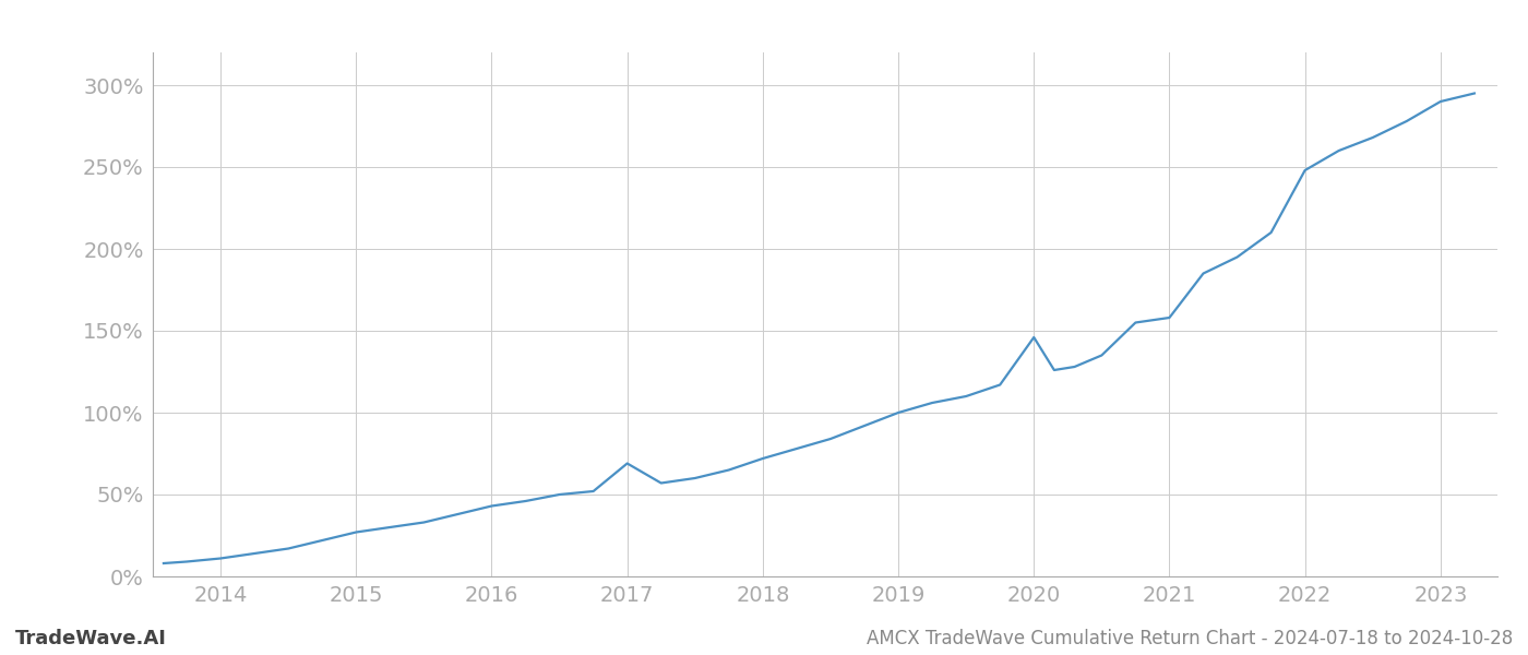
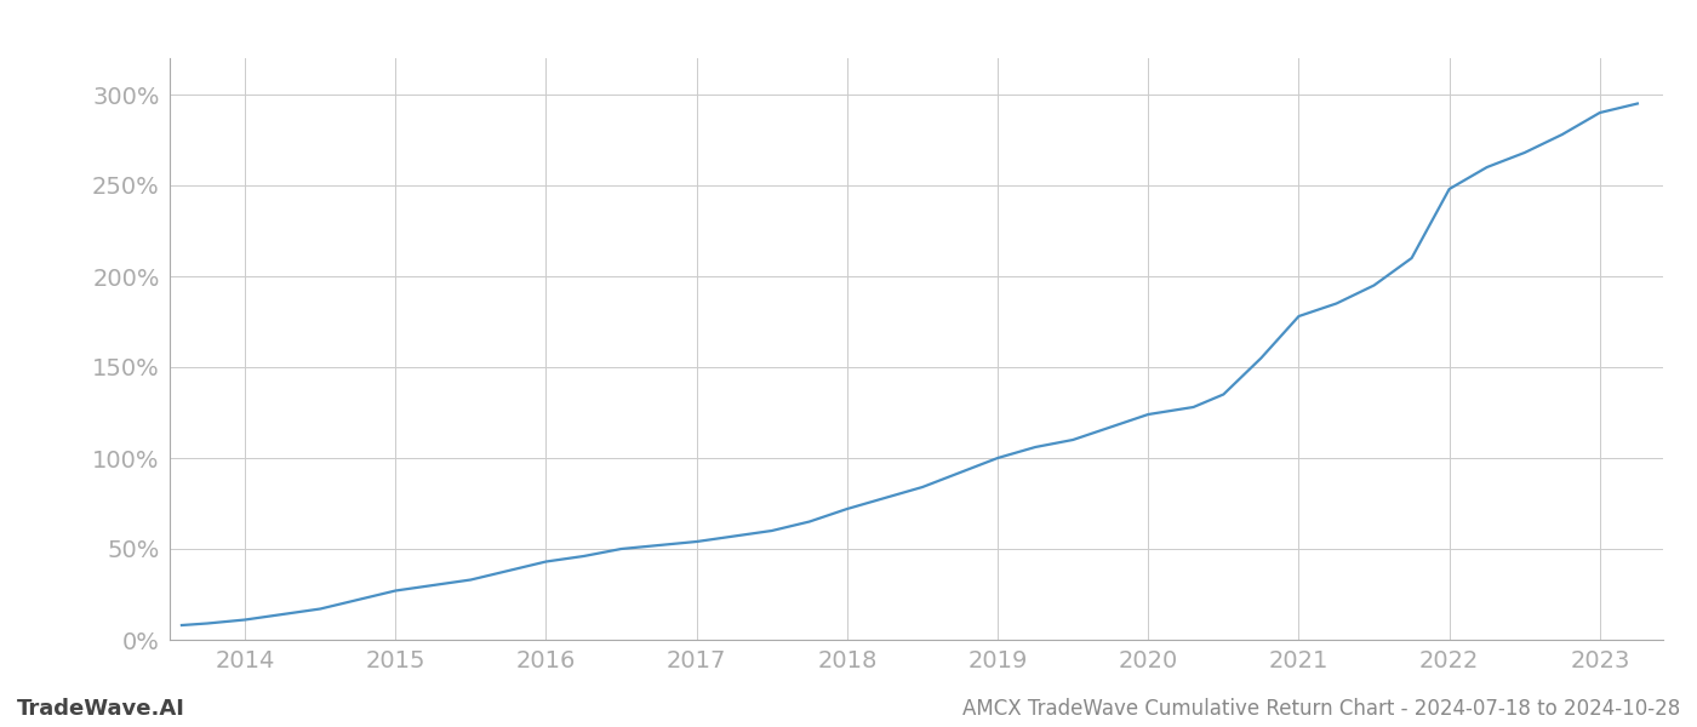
2017: 69% -> 54%
2020: 146% -> 124%
2021: 158% -> 178%
